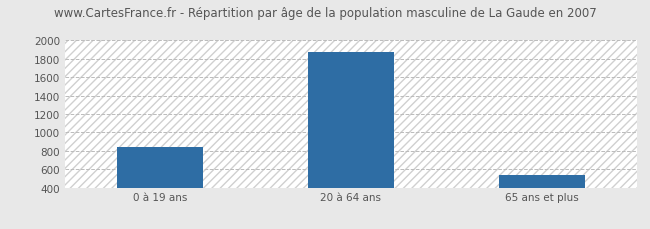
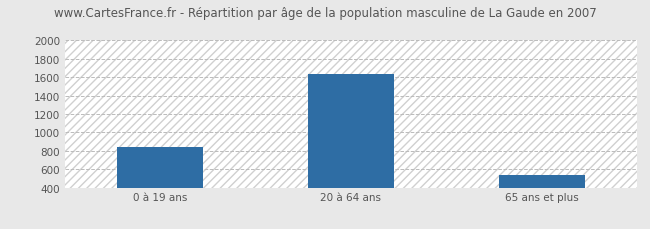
20 à 64 ans: 1870 -> 1640
